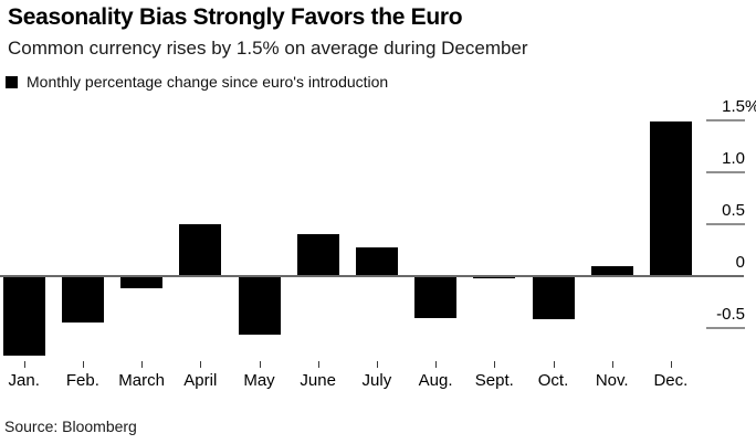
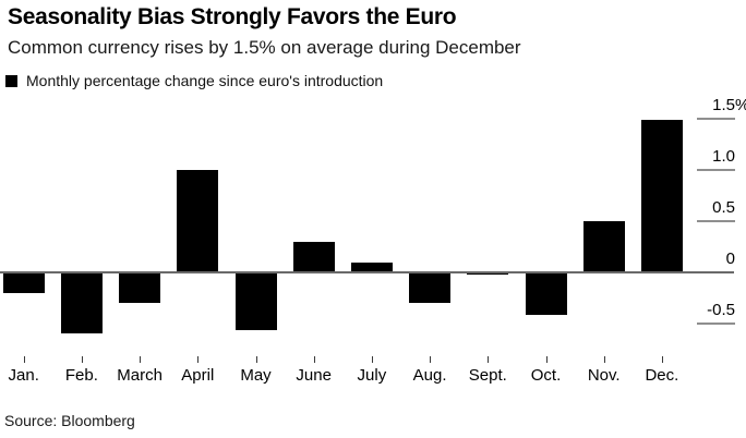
Jan.: -0.8 -> -0.2
Feb.: -0.5 -> -0.6
March: -0.1 -> -0.3
April: 0.5 -> 1.0
June: 0.4 -> 0.3
July: 0.3 -> 0.1
Aug.: -0.4 -> -0.3
Nov.: 0.1 -> 0.5
